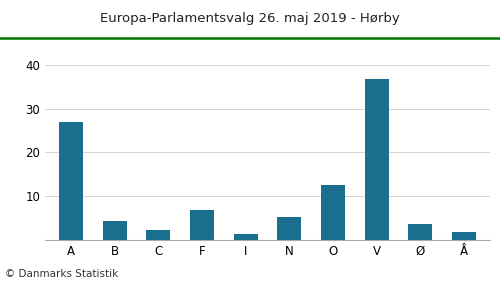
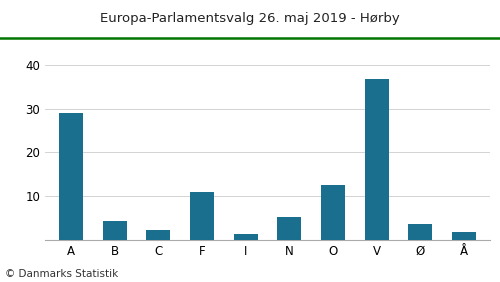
A: 26.9 -> 29.0
F: 6.7 -> 11.0
